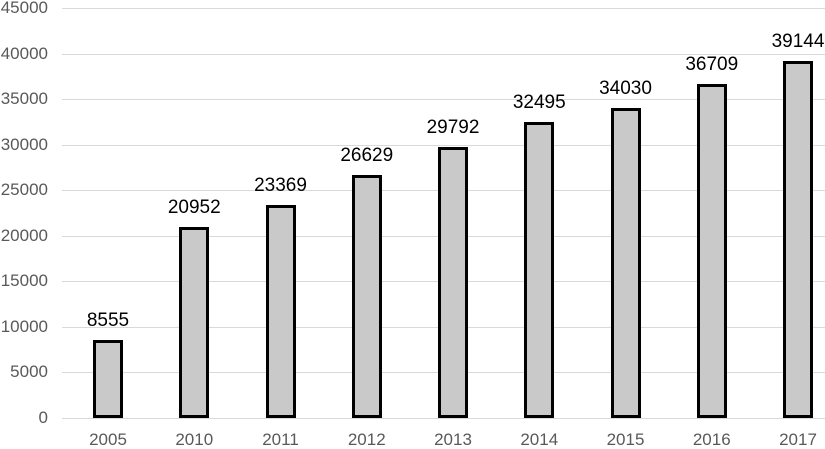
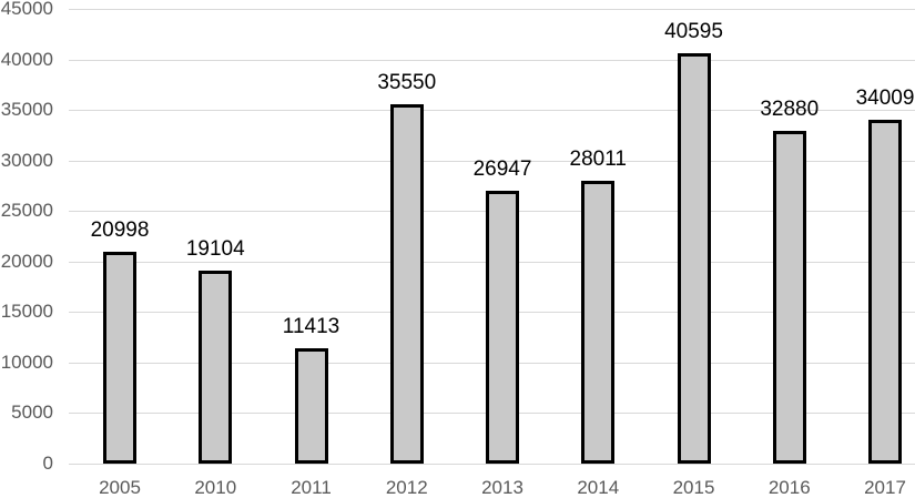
2005: 8555 -> 20998
2010: 20952 -> 19104
2011: 23369 -> 11413
2012: 26629 -> 35550
2013: 29792 -> 26947
2014: 32495 -> 28011
2015: 34030 -> 40595
2016: 36709 -> 32880
2017: 39144 -> 34009
